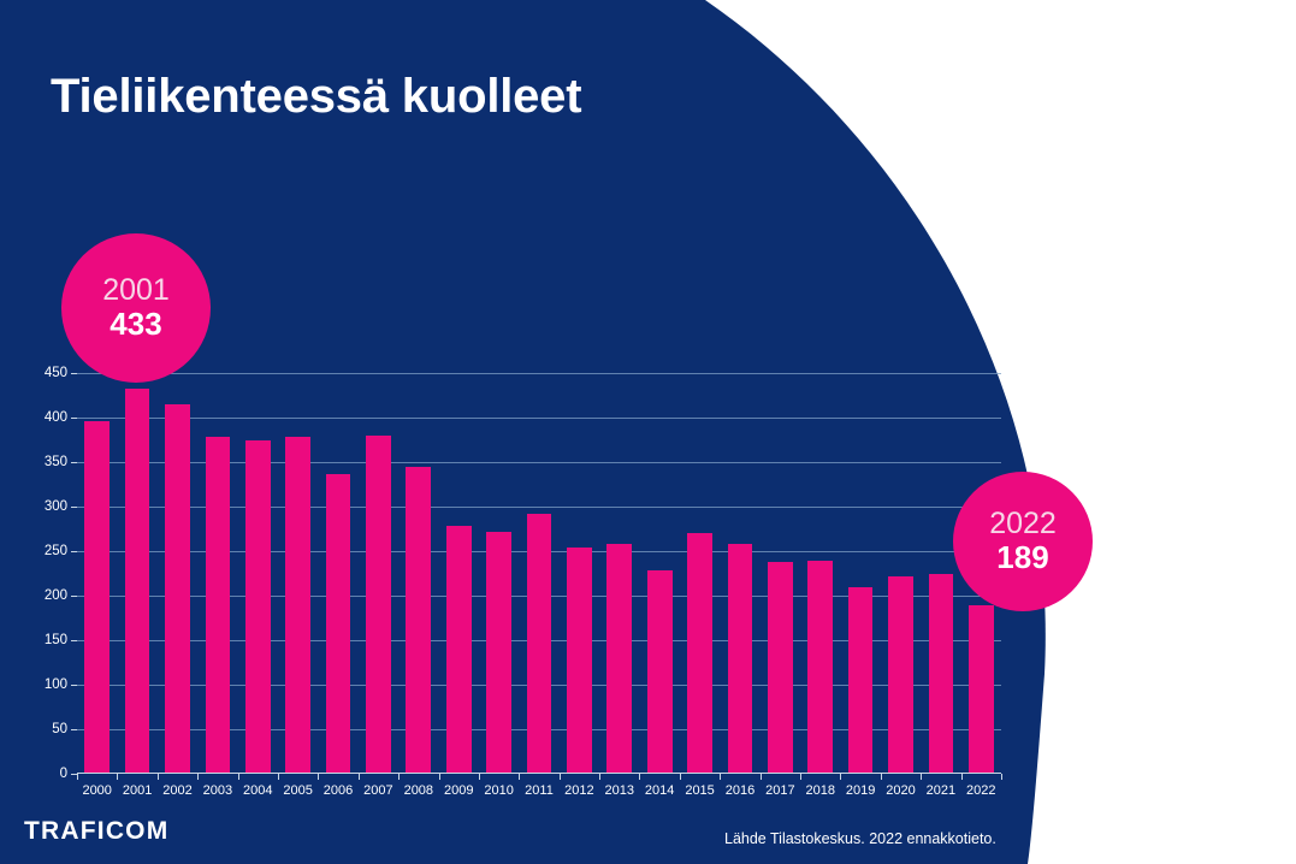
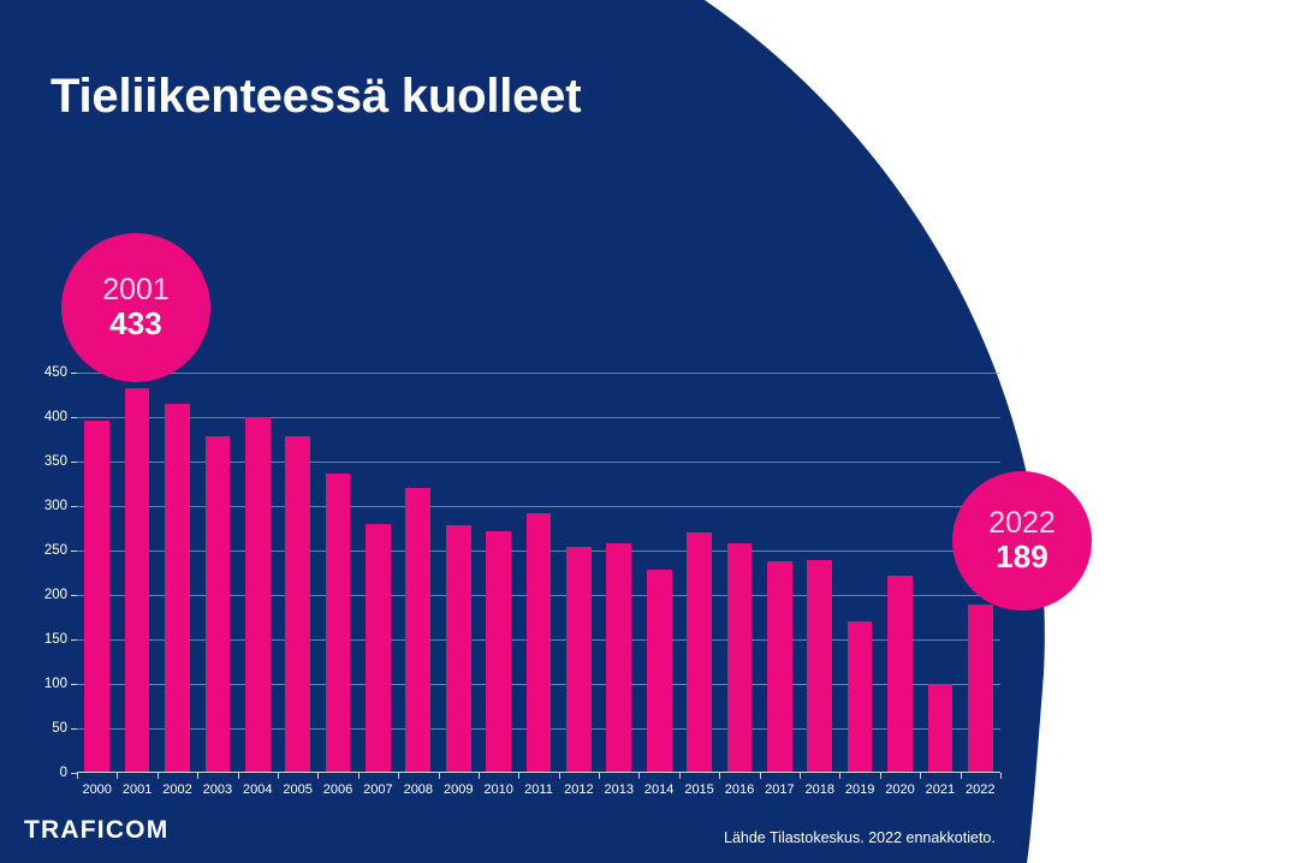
2004: 380 -> 400
2007: 380 -> 280
2008: 340 -> 320
2019: 210 -> 170
2021: 220 -> 100
